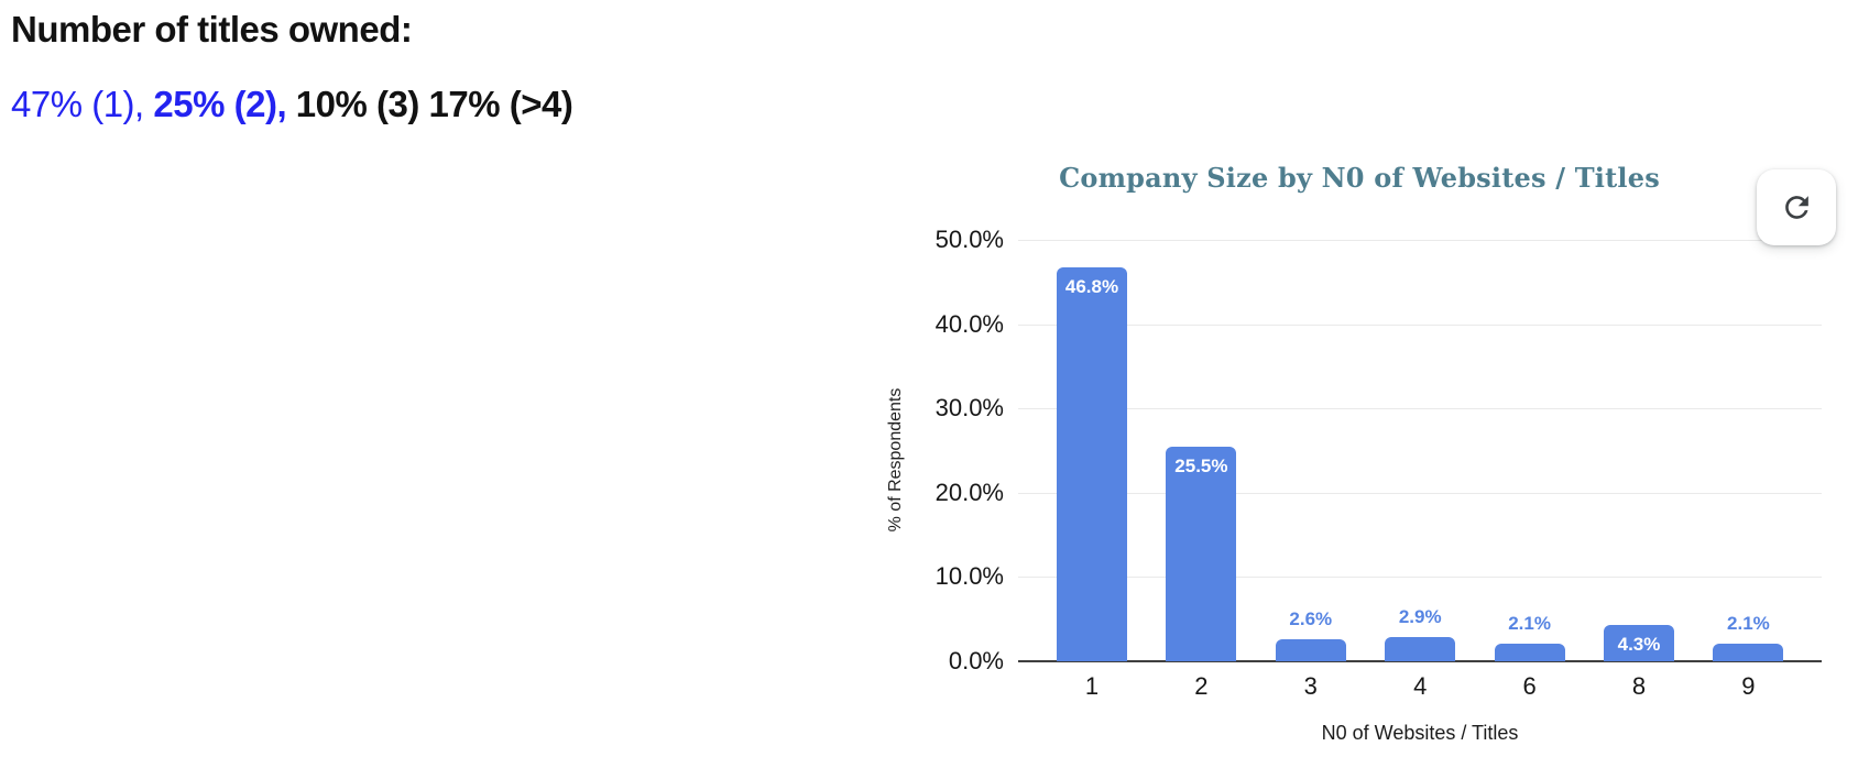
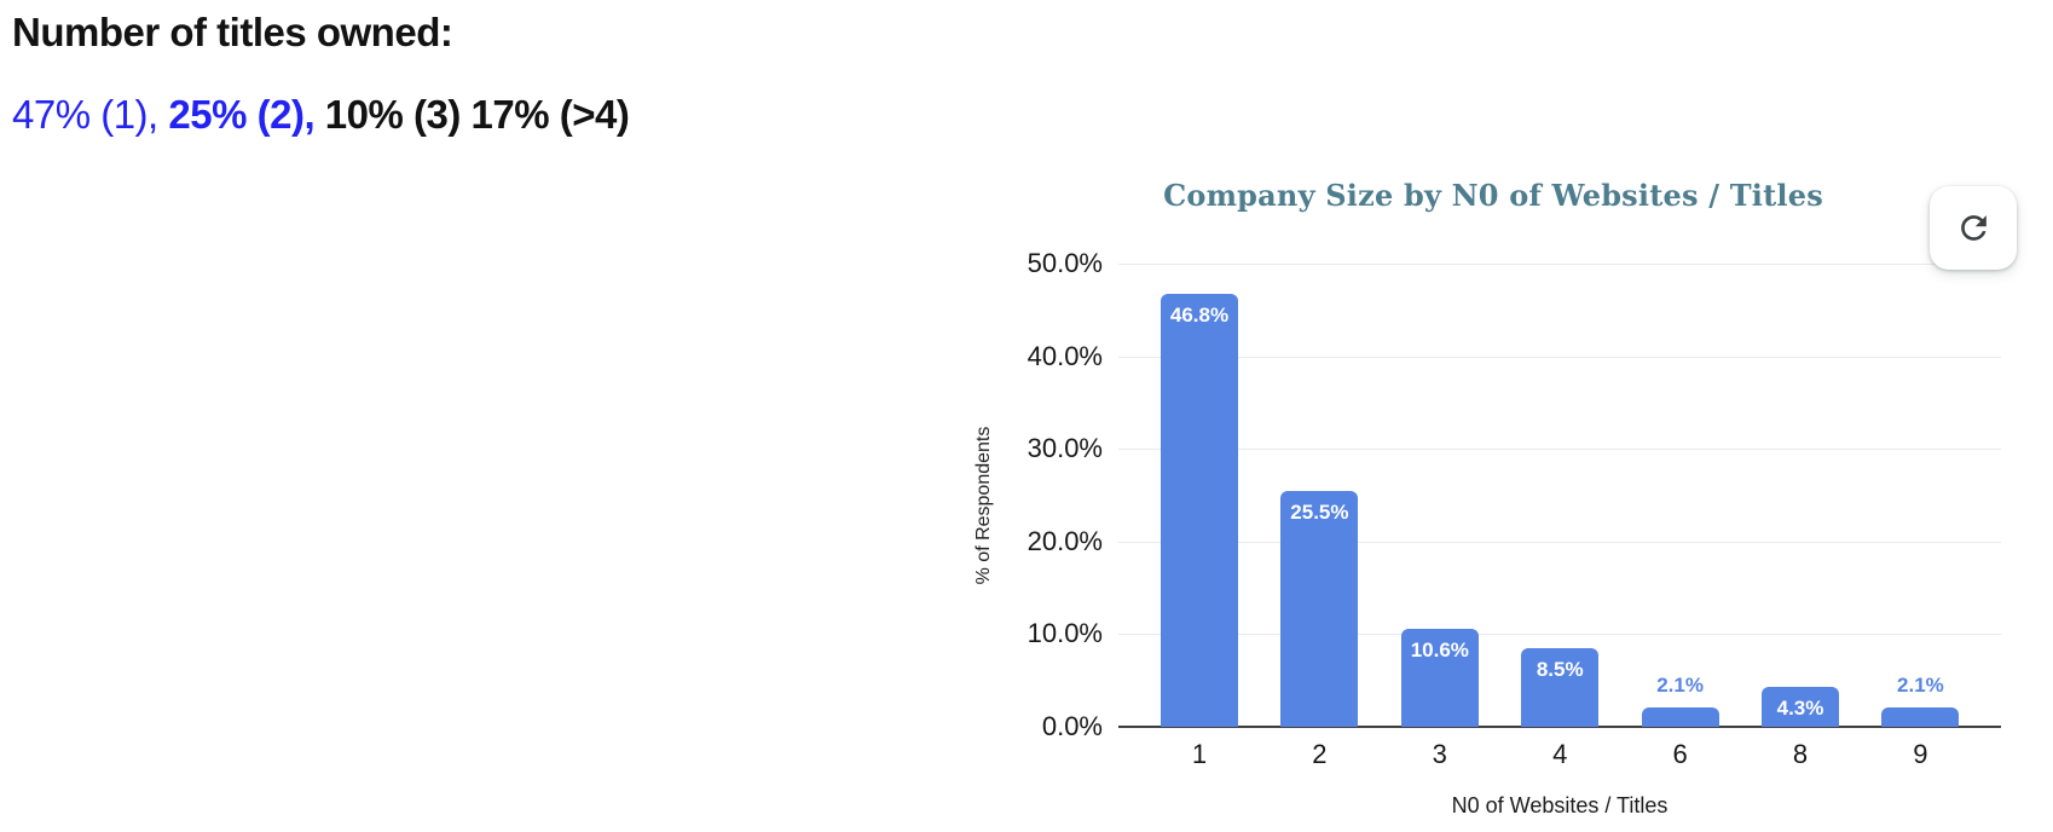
3: 2.6% -> 10.6%
4: 2.9% -> 8.5%
